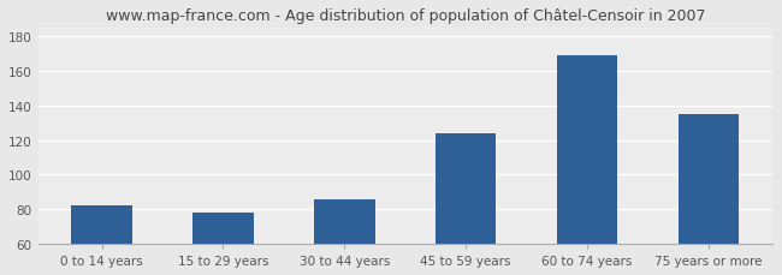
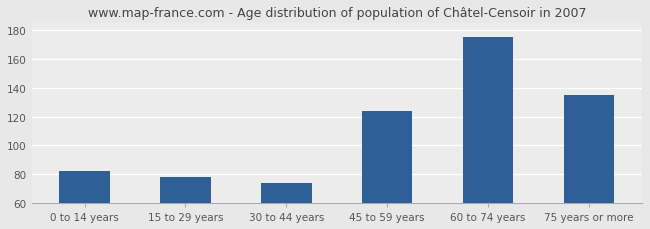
30 to 44 years: 86 -> 74
60 to 74 years: 169 -> 175
